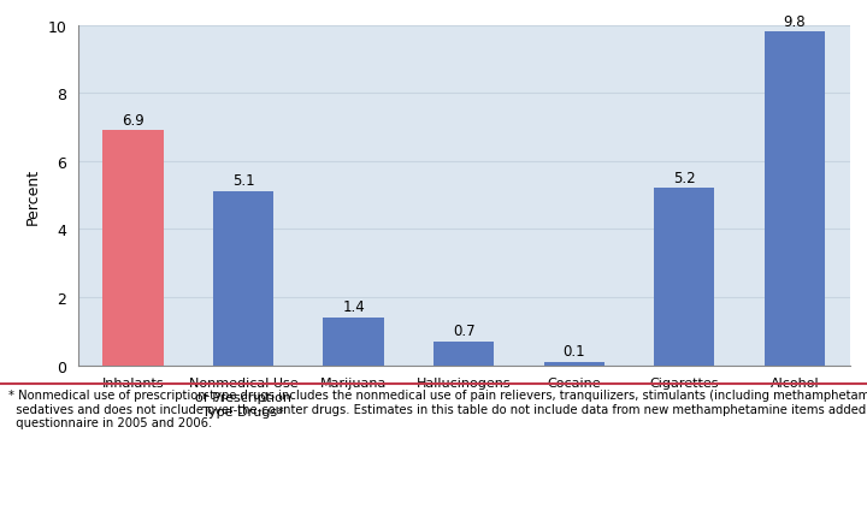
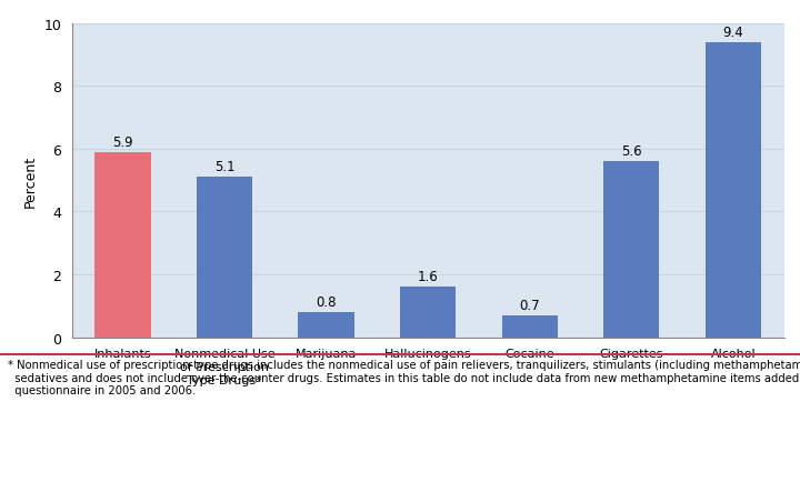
Inhalants: 6.9 -> 5.9
Marijuana: 1.4 -> 0.8
Hallucinogens: 0.7 -> 1.6
Cocaine: 0.1 -> 0.7
Cigarettes: 5.2 -> 5.6
Alcohol: 9.8 -> 9.4
